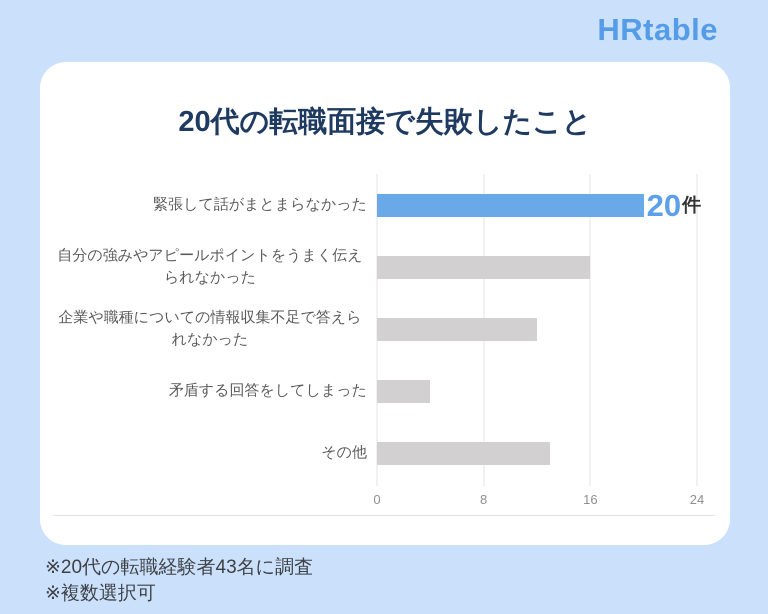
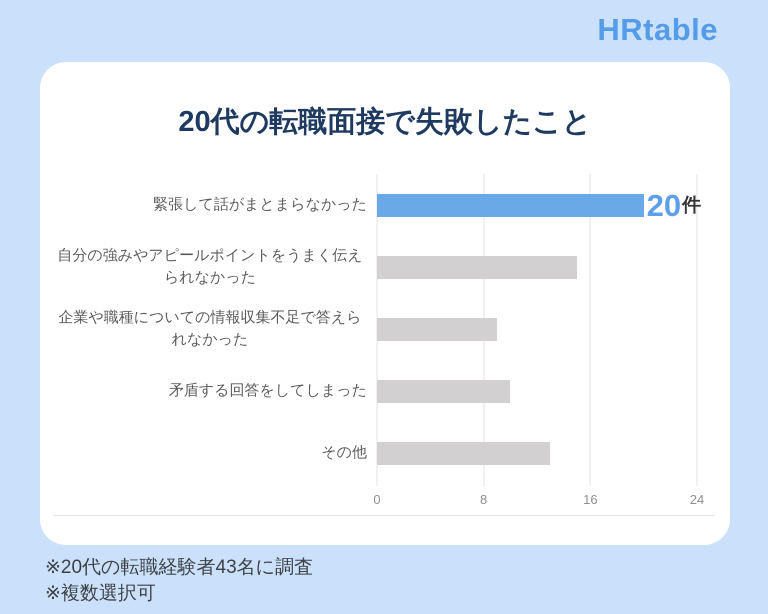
自分の強みやアピールポイントをうまく伝えられなかった: 16 -> 15
企業や職種についての情報収集不足で答えられなかった: 12 -> 9
矛盾する回答をしてしまった: 4 -> 10
